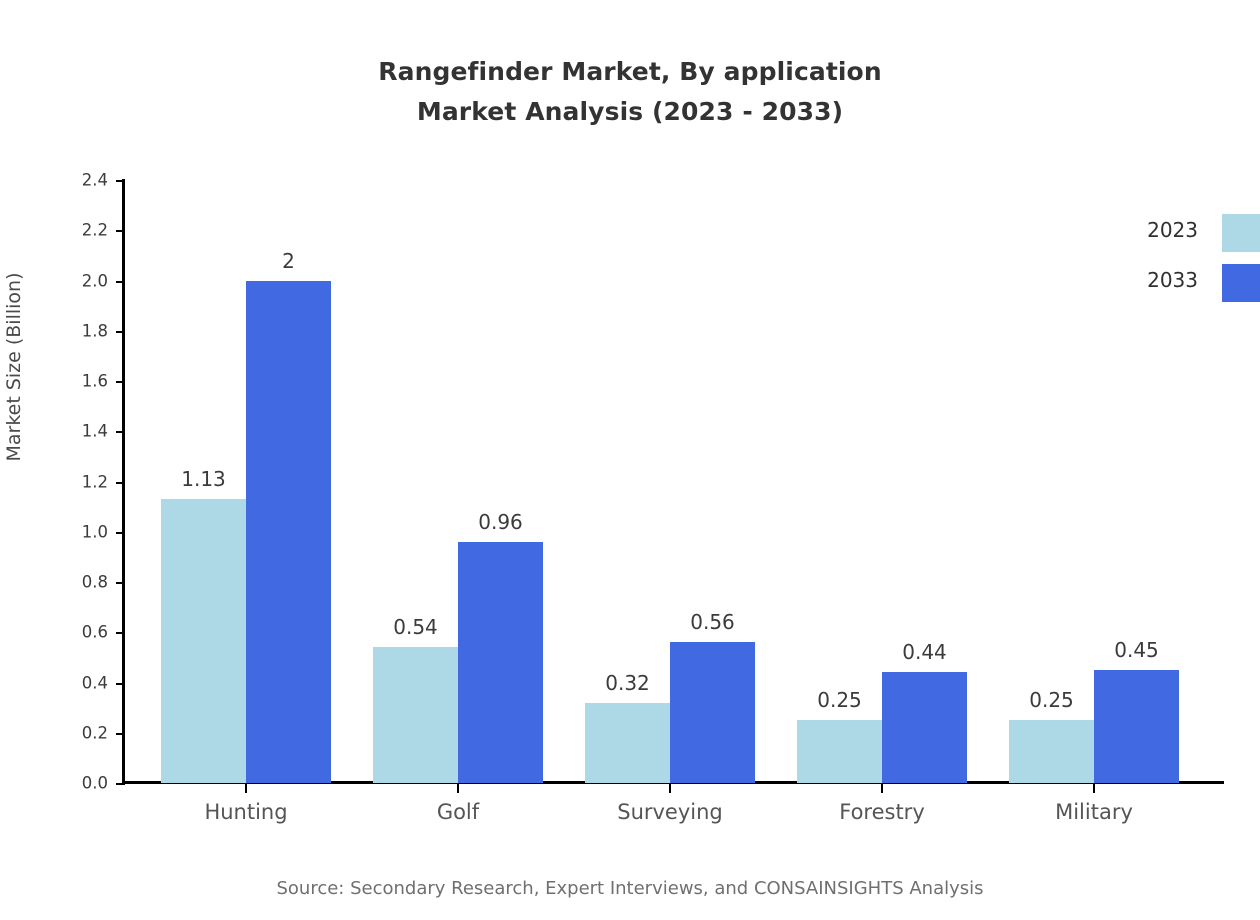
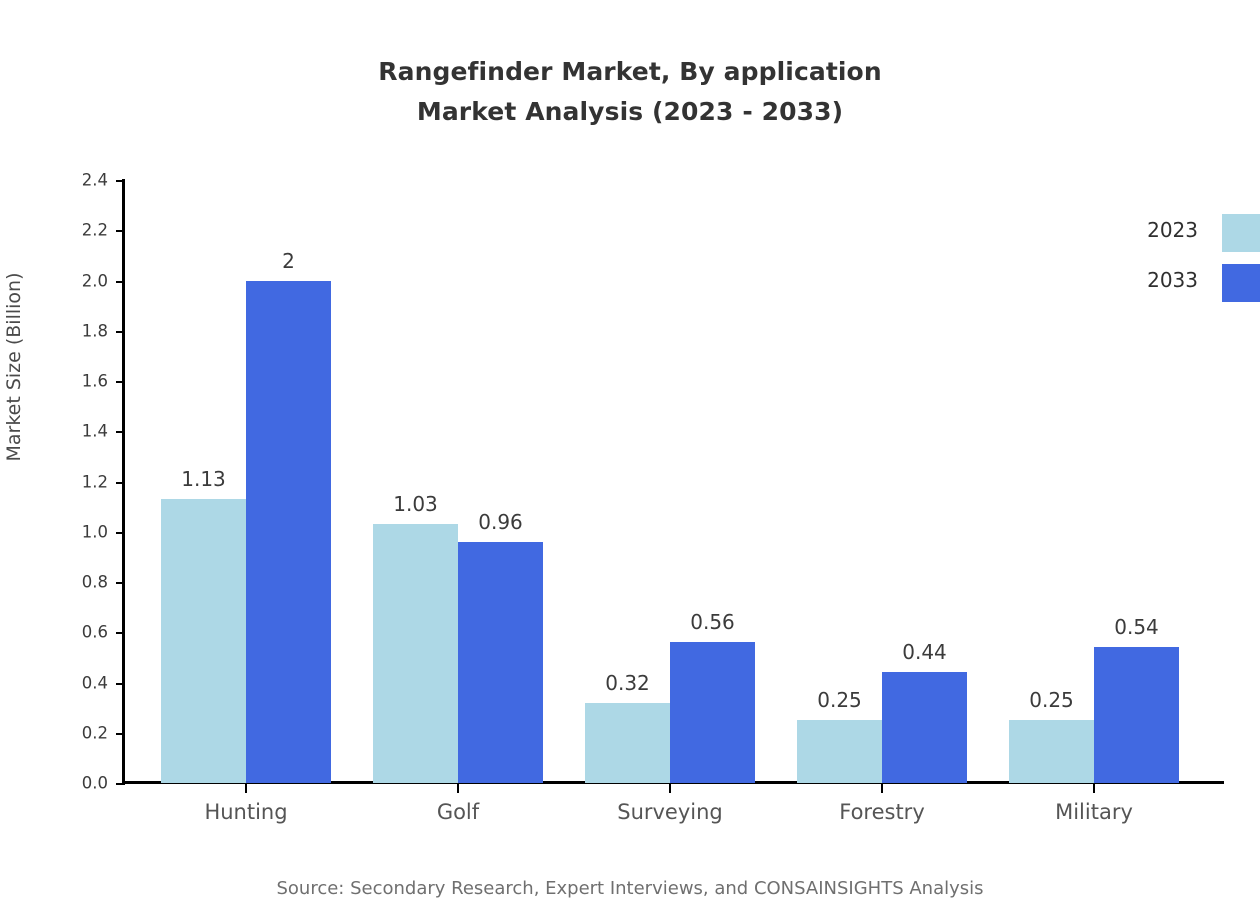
2023/Golf: 0.54 -> 1.03
2033/Military: 0.45 -> 0.54
